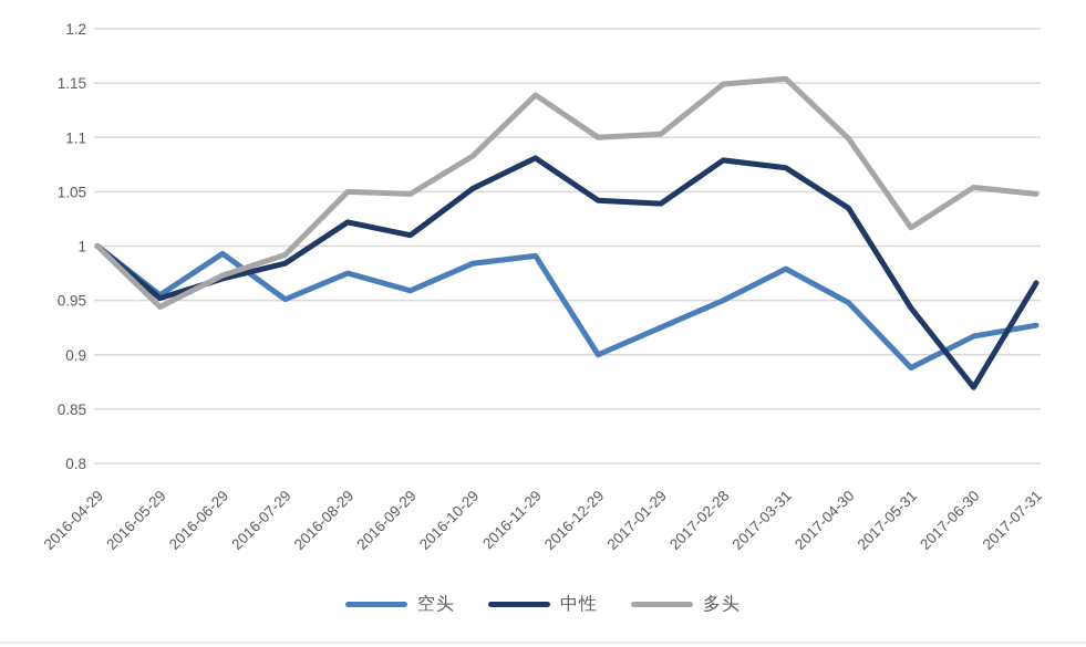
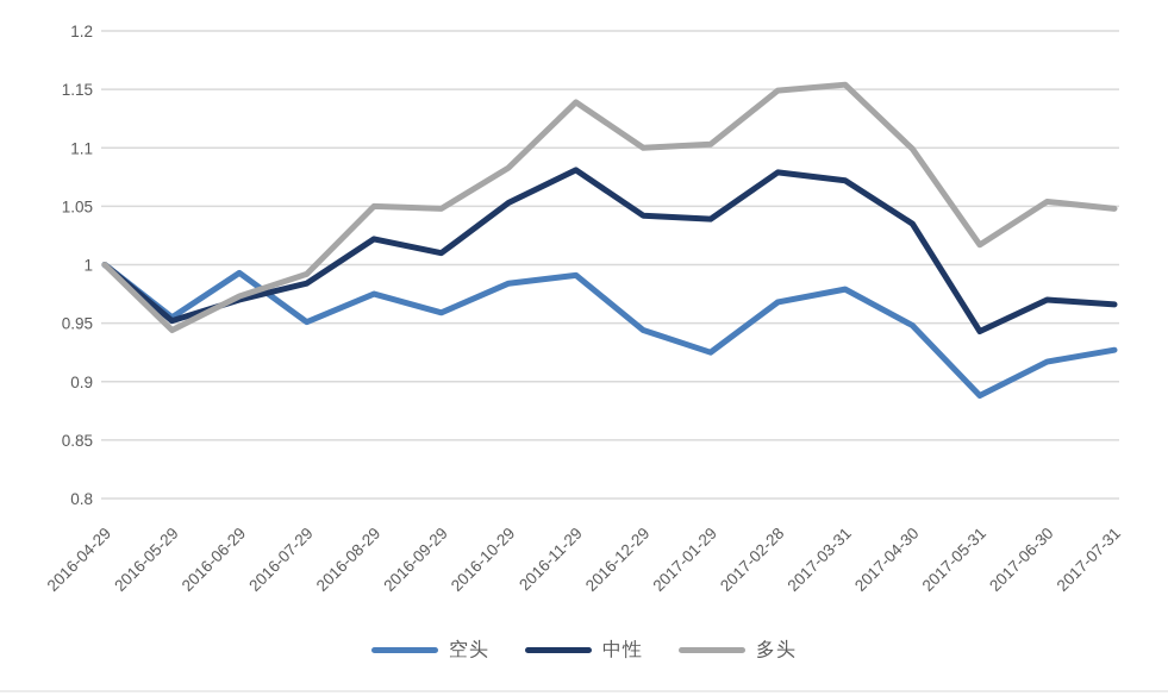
空头/2016-12-29: 0.90 -> 0.94
空头/2017-02-28: 0.95 -> 0.97
中性/2017-06-30: 0.87 -> 0.97
